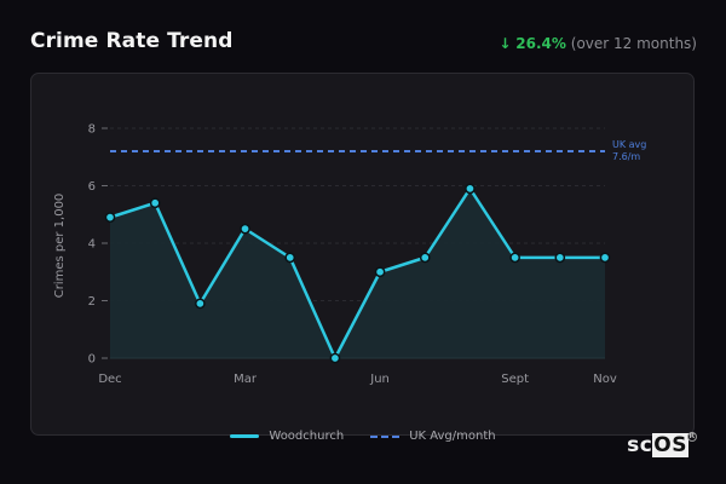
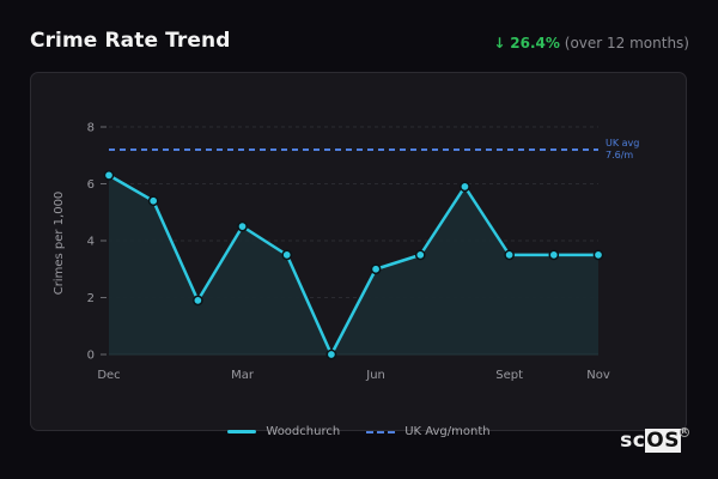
Woodchurch/Dec: 4.9 -> 6.3
